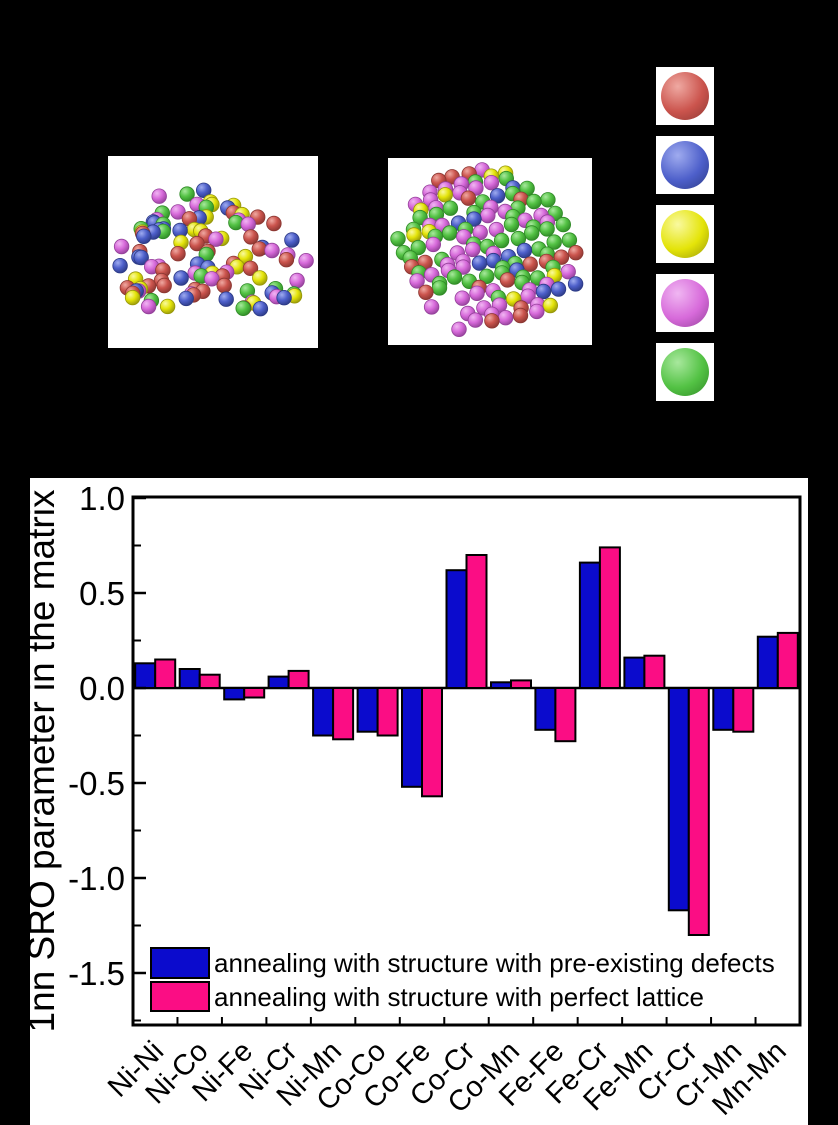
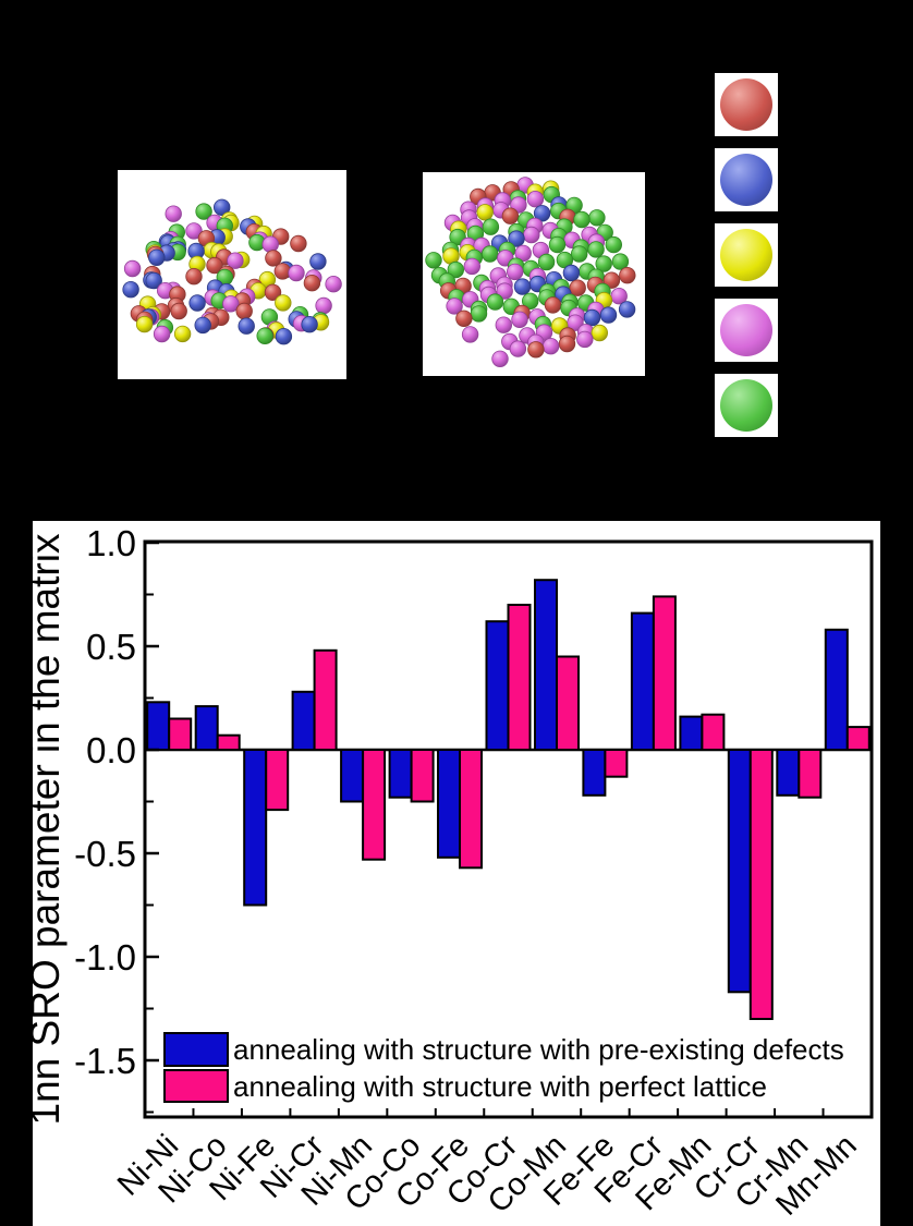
annealing with structure with pre-existing defects/Ni-Ni: 0.13 -> 0.23
annealing with structure with pre-existing defects/Ni-Co: 0.10 -> 0.21
annealing with structure with pre-existing defects/Ni-Fe: -0.06 -> -0.75
annealing with structure with perfect lattice/Ni-Fe: -0.05 -> -0.29
annealing with structure with pre-existing defects/Ni-Cr: 0.06 -> 0.28
annealing with structure with perfect lattice/Ni-Cr: 0.09 -> 0.48
annealing with structure with perfect lattice/Ni-Mn: -0.27 -> -0.53
annealing with structure with pre-existing defects/Co-Mn: 0.03 -> 0.82
annealing with structure with perfect lattice/Co-Mn: 0.04 -> 0.45
annealing with structure with perfect lattice/Fe-Fe: -0.28 -> -0.13
annealing with structure with pre-existing defects/Mn-Mn: 0.27 -> 0.58
annealing with structure with perfect lattice/Mn-Mn: 0.29 -> 0.11
